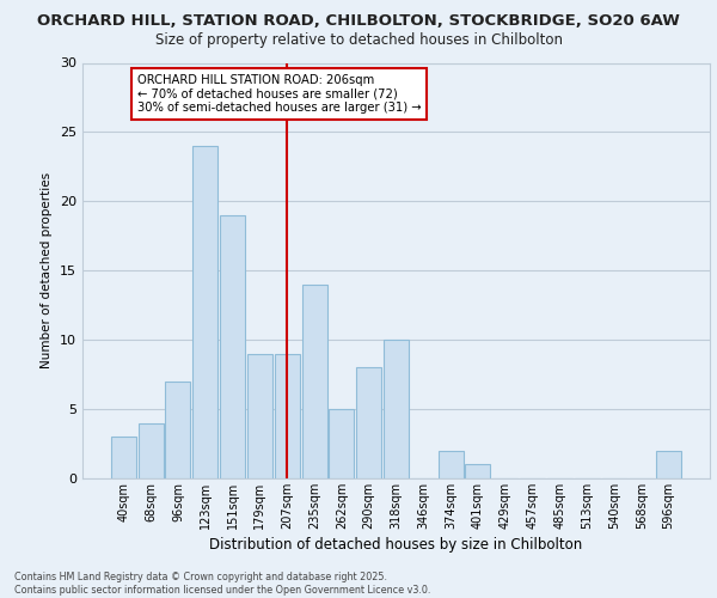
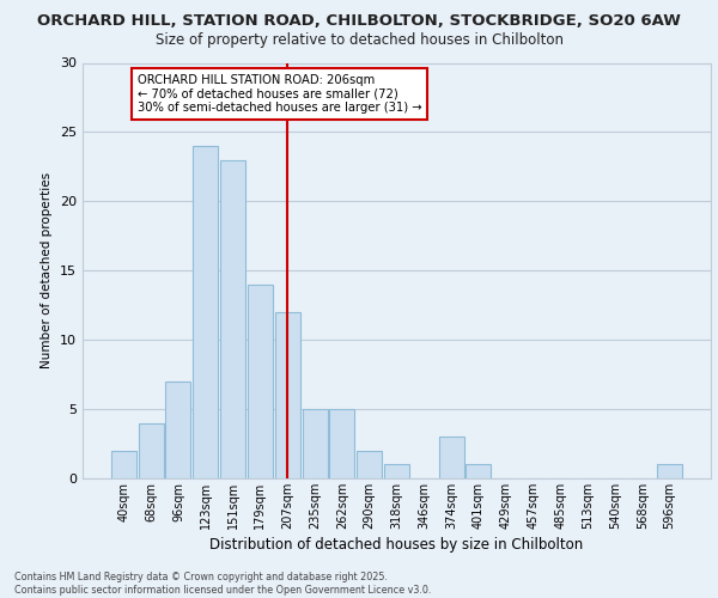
40sqm: 3 -> 2
151sqm: 19 -> 23
179sqm: 9 -> 14
207sqm: 9 -> 12
235sqm: 14 -> 5
290sqm: 8 -> 2
318sqm: 10 -> 1
374sqm: 2 -> 3
596sqm: 2 -> 1
